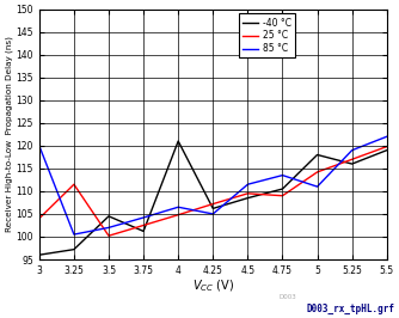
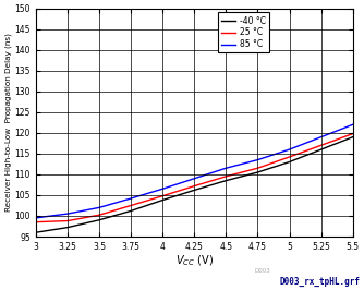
25 °C/3: 104.0 -> 98.5
85 °C/3: 120.0 -> 99.5
25 °C/3.25: 111.5 -> 98.8
-40 °C/3.5: 104.5 -> 99.0
-40 °C/4: 121.0 -> 103.8
85 °C/4.25: 105.0 -> 109.0
25 °C/4.75: 109.0 -> 111.5
-40 °C/5: 118.0 -> 113.0
85 °C/5: 111.0 -> 116.0
